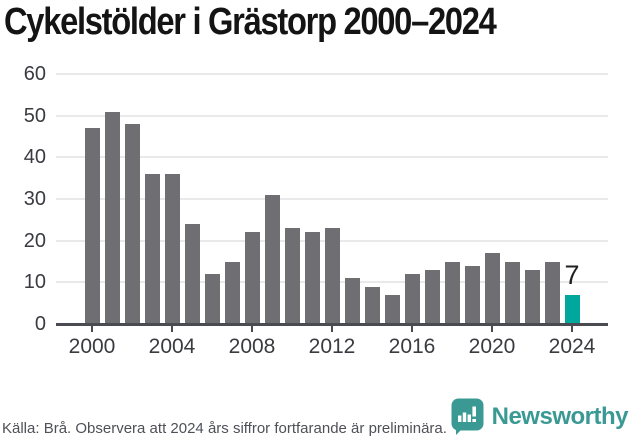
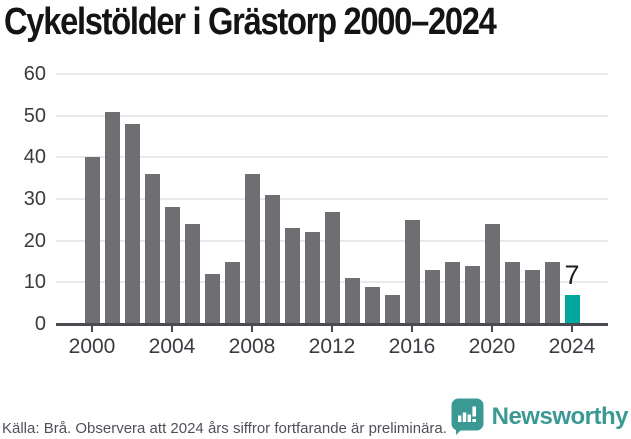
2000: 47 -> 40
2004: 36 -> 28
2008: 22 -> 36
2012: 23 -> 27
2016: 12 -> 25
2020: 17 -> 24
